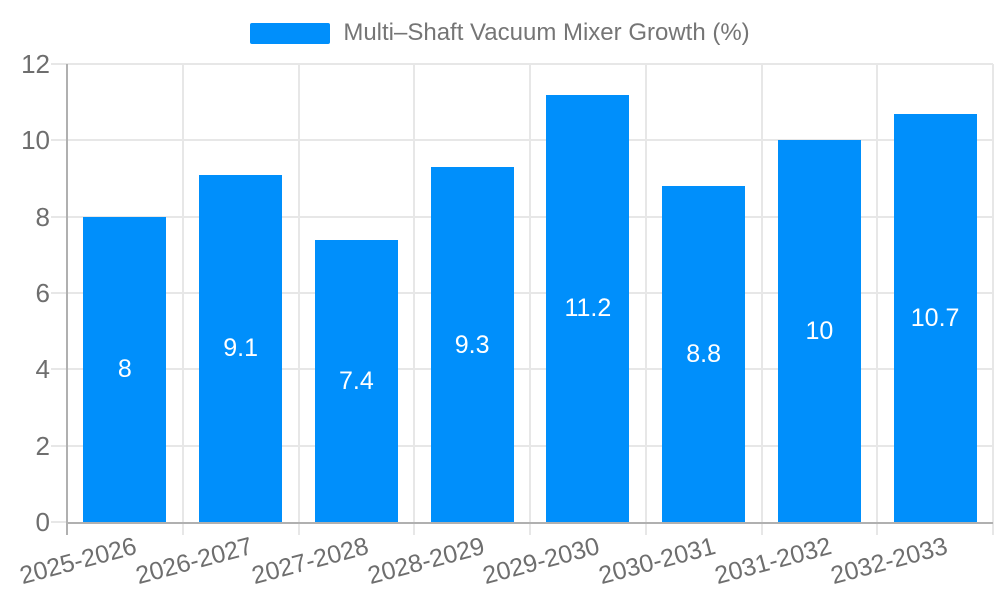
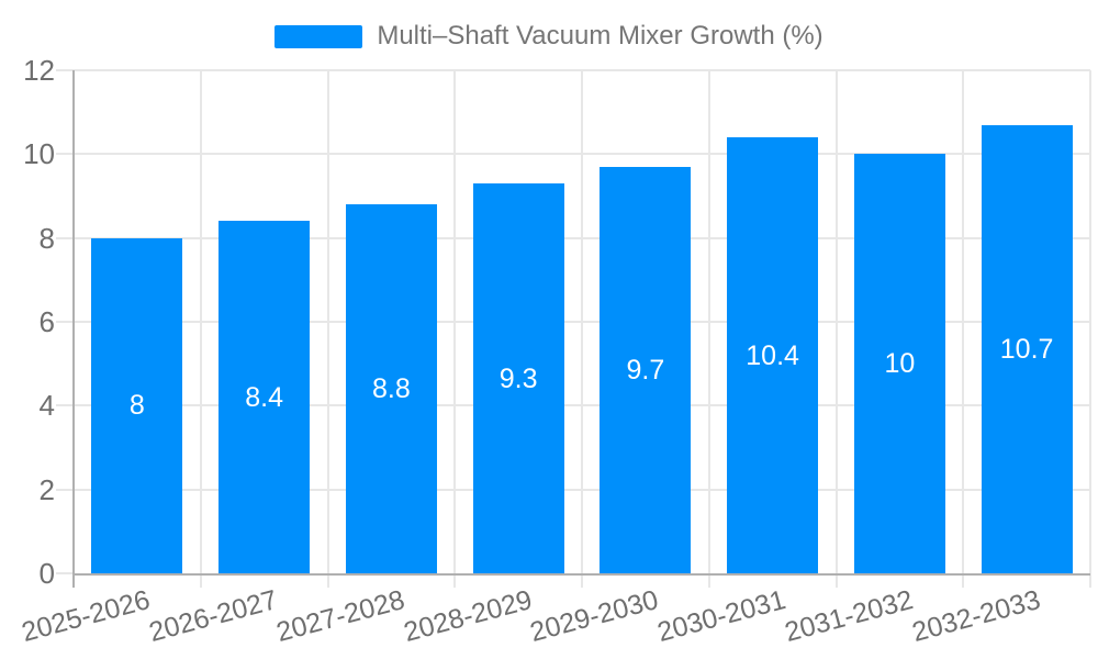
2026-2027: 9.1 -> 8.4
2027-2028: 7.4 -> 8.8
2029-2030: 11.2 -> 9.7
2030-2031: 8.8 -> 10.4
